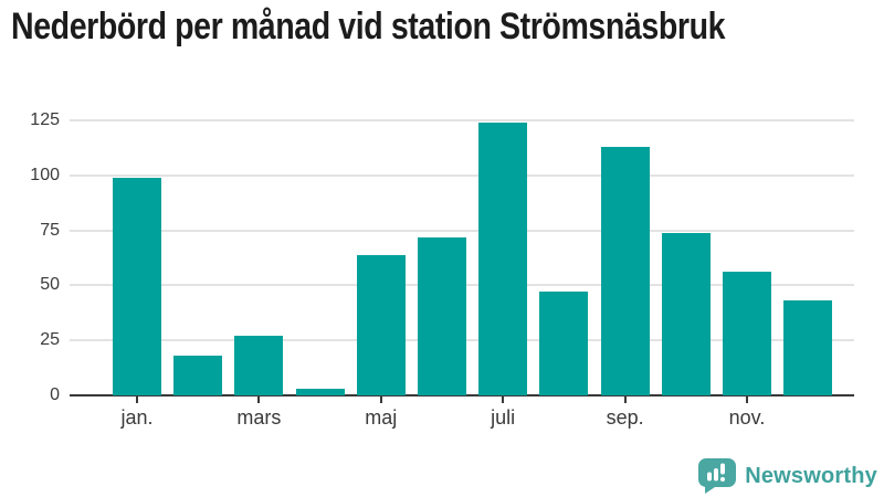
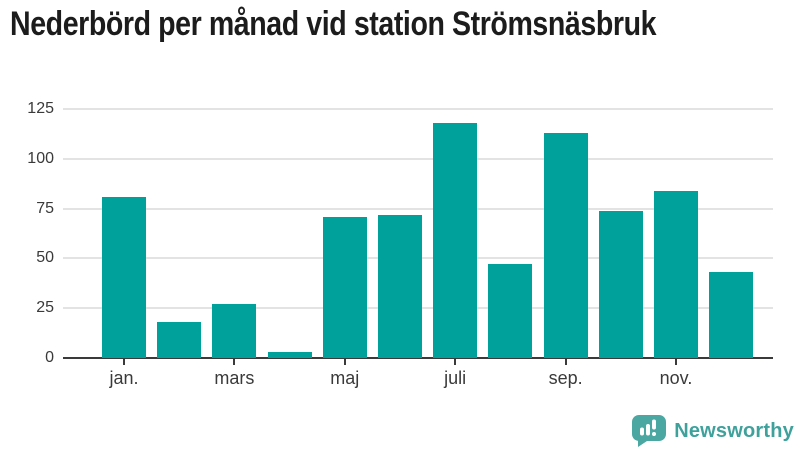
jan.: 99 -> 81
maj: 64 -> 71
juli: 124 -> 118
nov.: 56 -> 84
